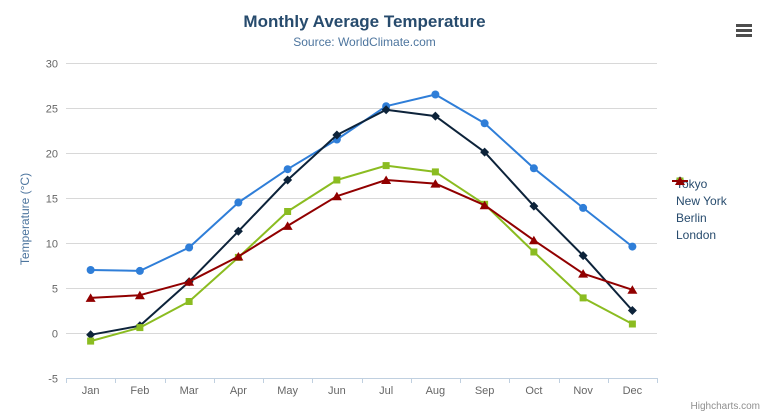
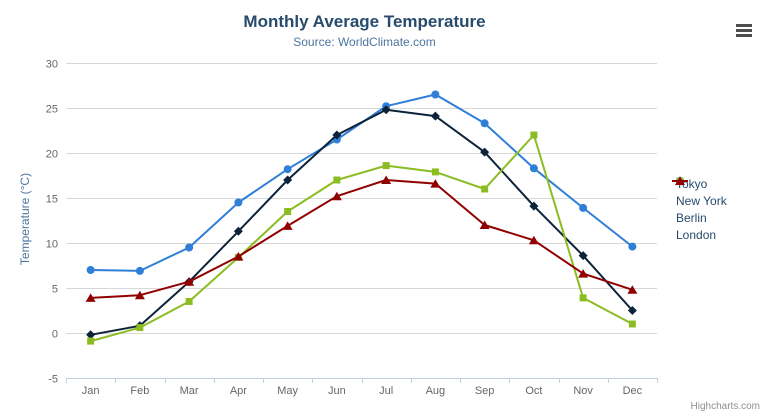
Berlin/Sep: 14 -> 16
London/Sep: 14 -> 12
Berlin/Oct: 9 -> 22
